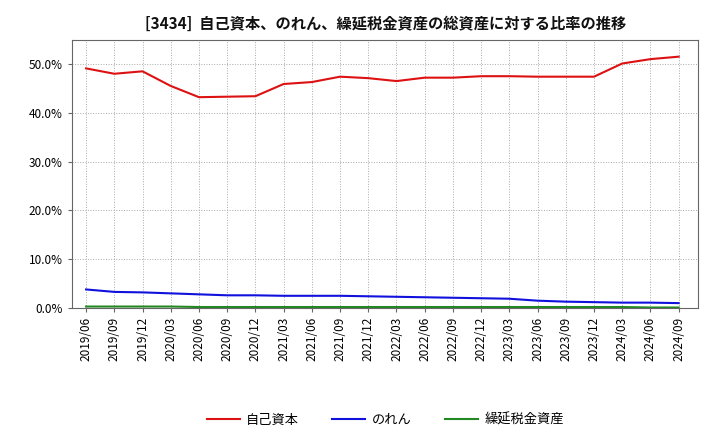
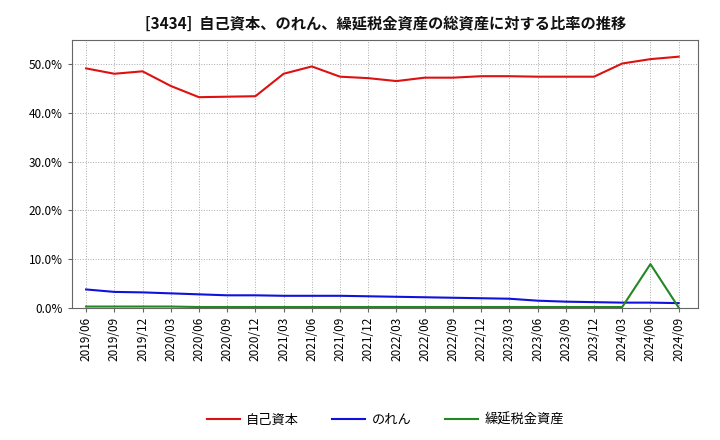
自己資本/2021/03: 45.9% -> 48.0%
自己資本/2021/06: 46.3% -> 49.5%
繰延税金資産/2024/06: 0.1% -> 9.0%
